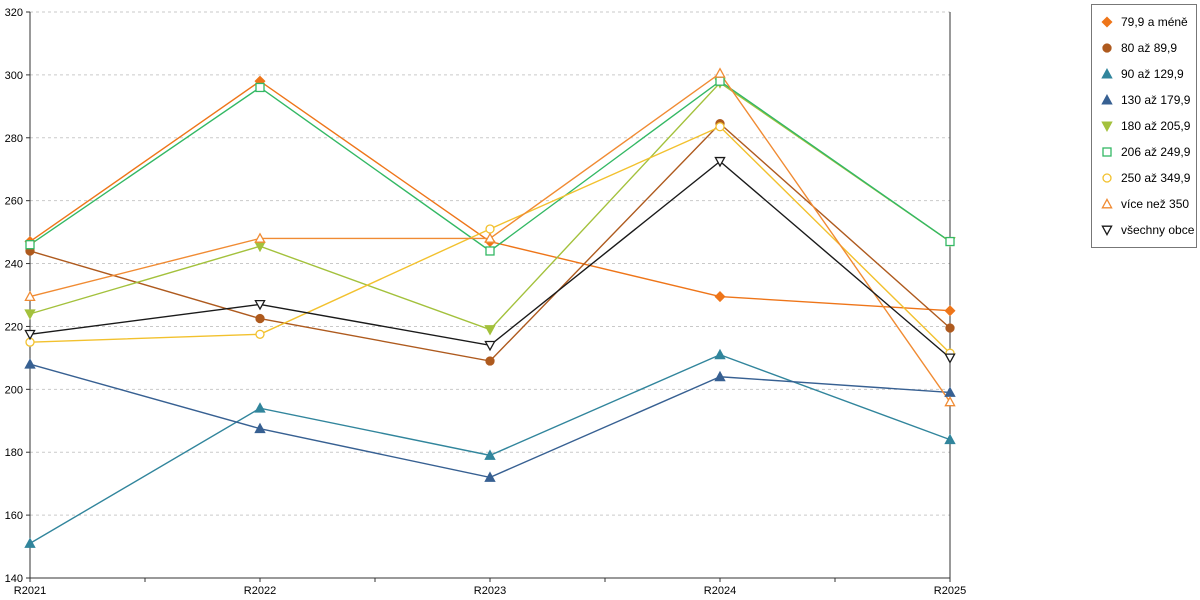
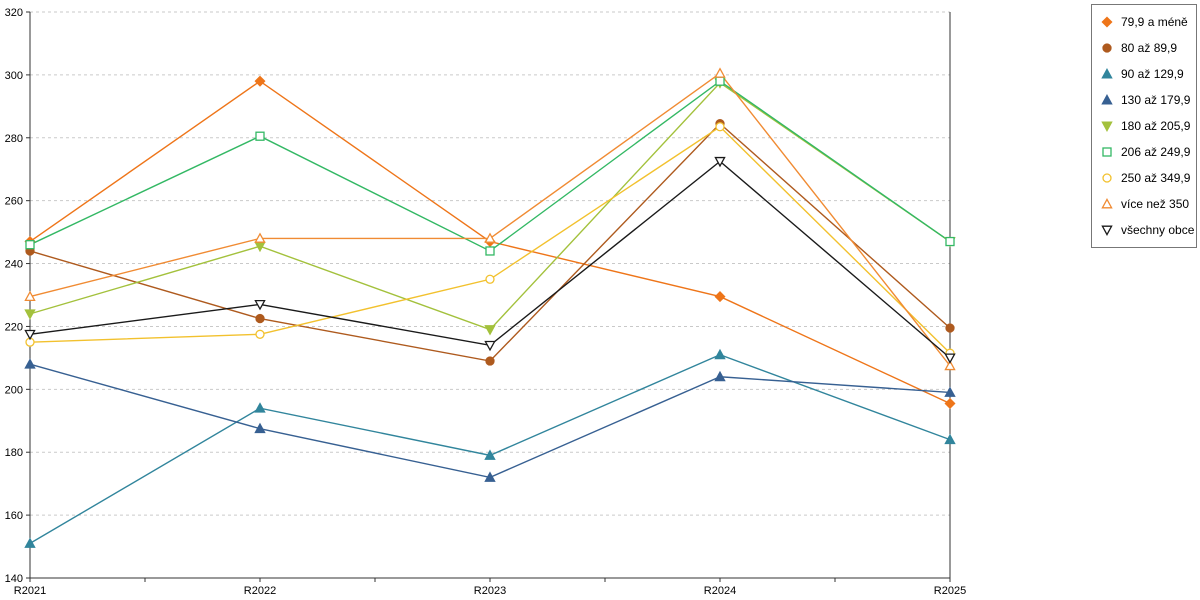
206 až 249,9/R2022: 296 -> 280
250 až 349,9/R2023: 251 -> 235
79,9 a méně/R2025: 225 -> 196
více než 350/R2025: 196 -> 208
